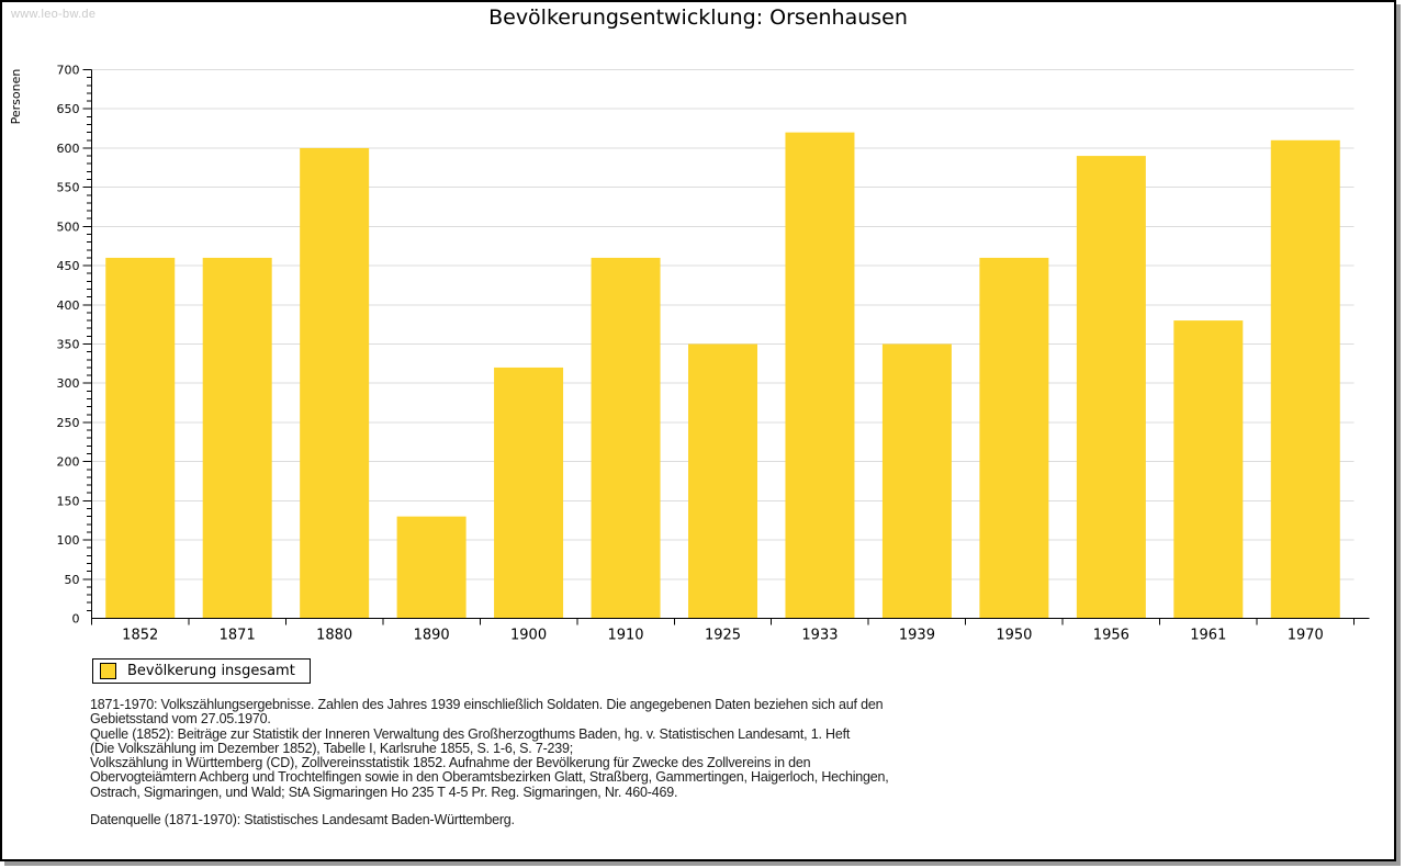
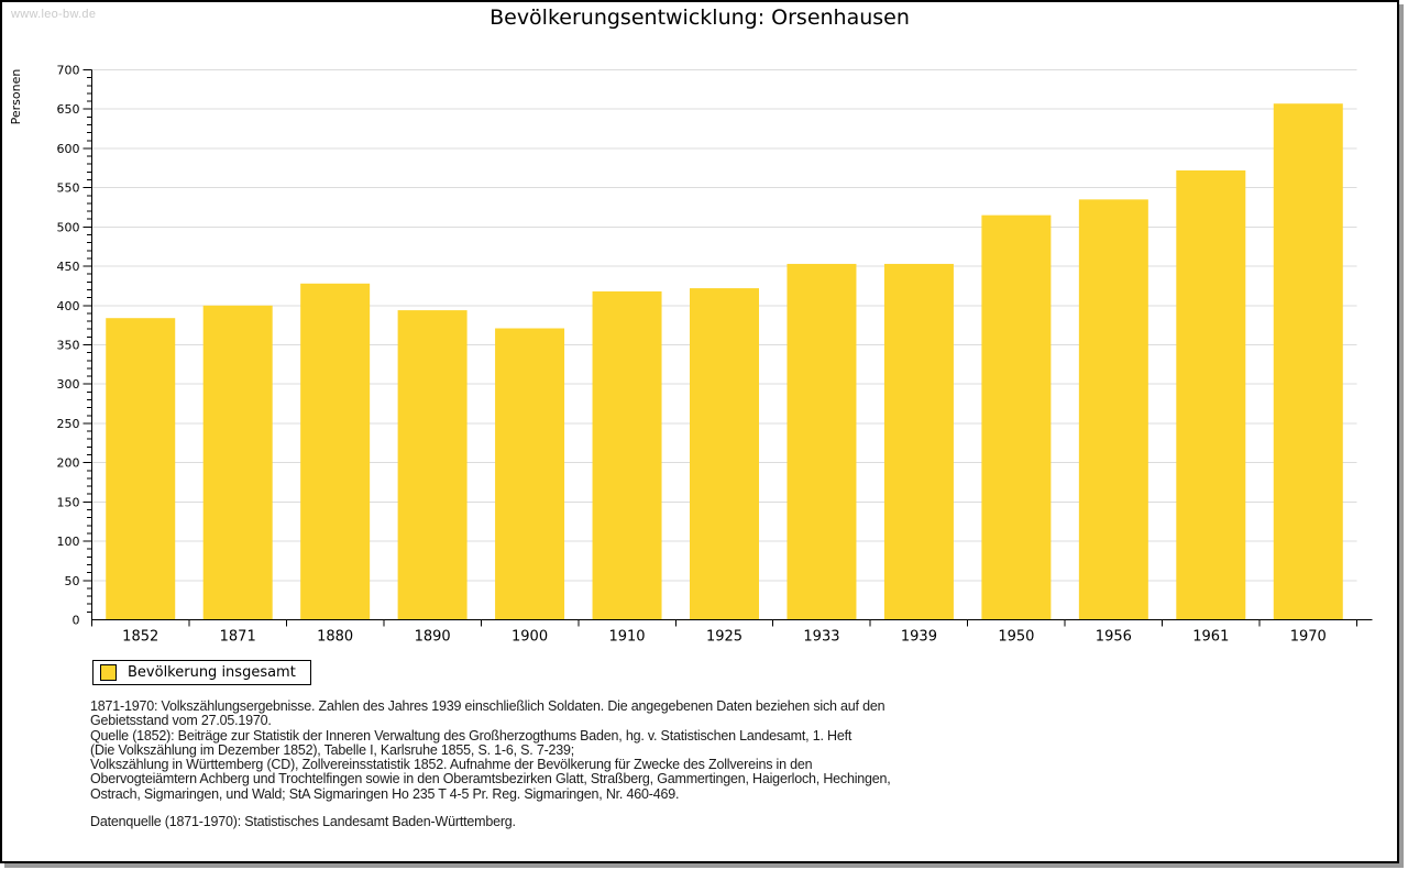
1852: 460 -> 380
1871: 460 -> 400
1880: 600 -> 430
1890: 130 -> 390
1900: 320 -> 370
1910: 460 -> 420
1925: 350 -> 420
1933: 620 -> 450
1939: 350 -> 450
1950: 460 -> 520
1956: 590 -> 540
1961: 380 -> 570
1970: 610 -> 660
